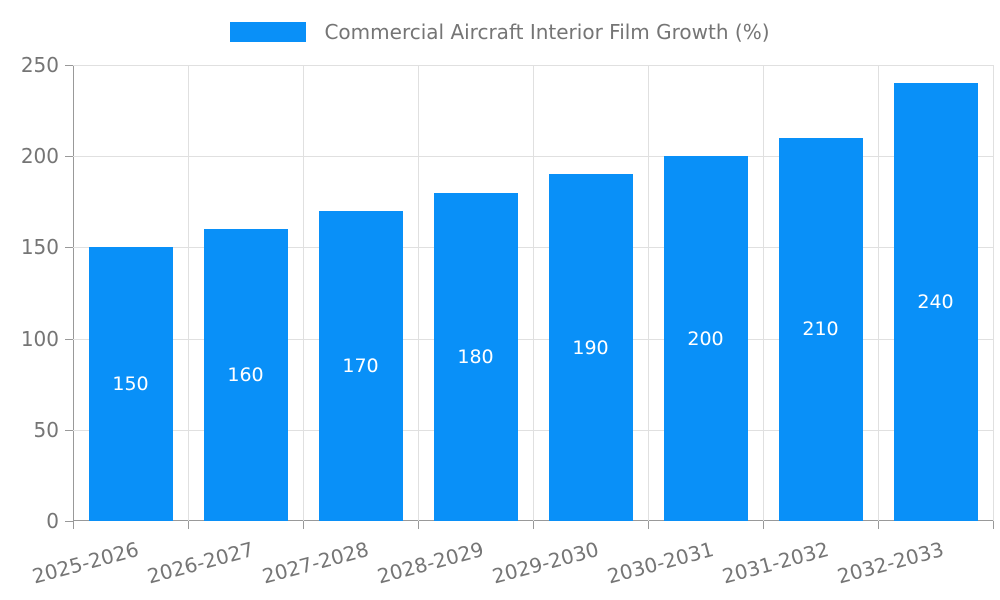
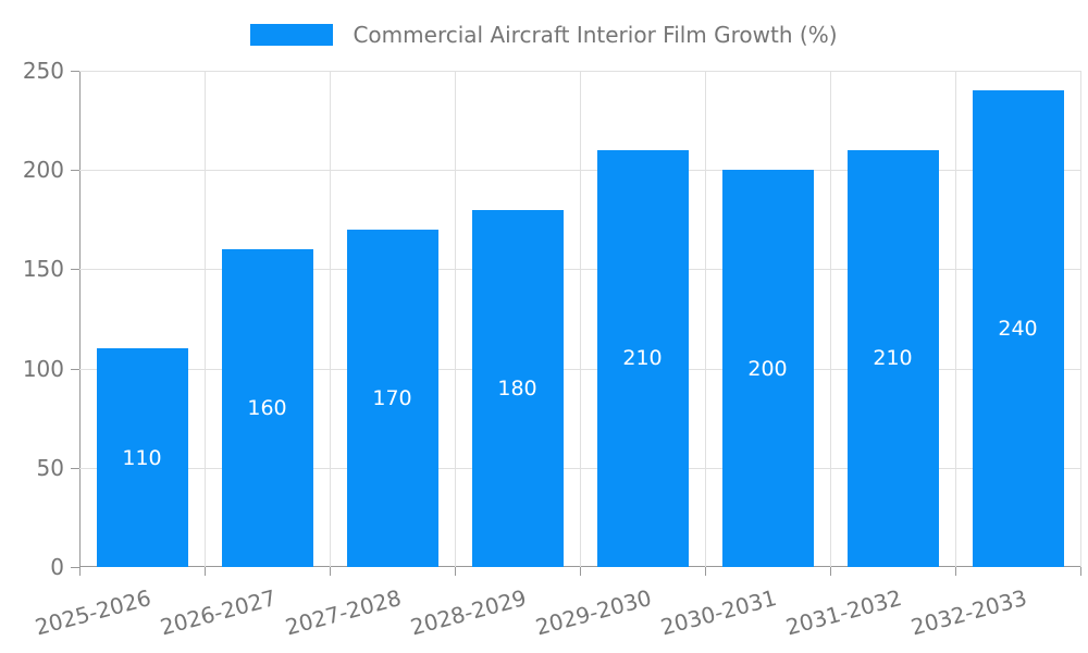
2025-2026: 150 -> 110
2029-2030: 190 -> 210
